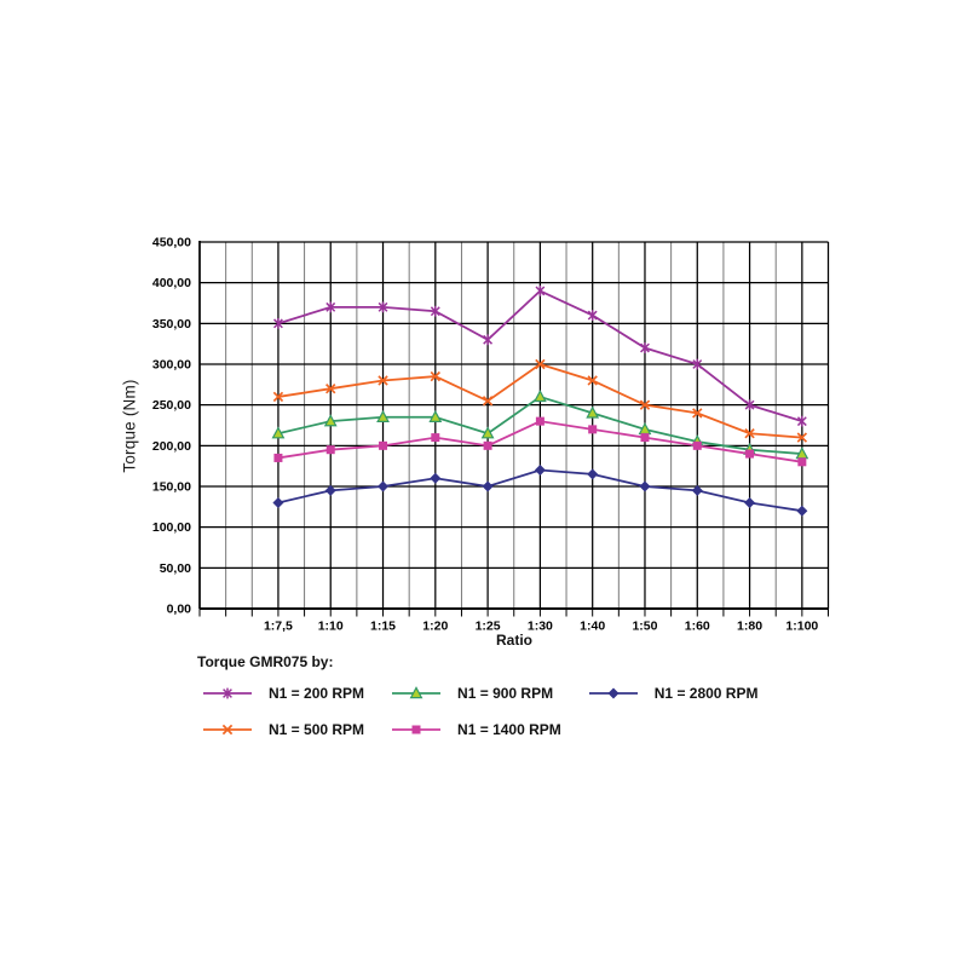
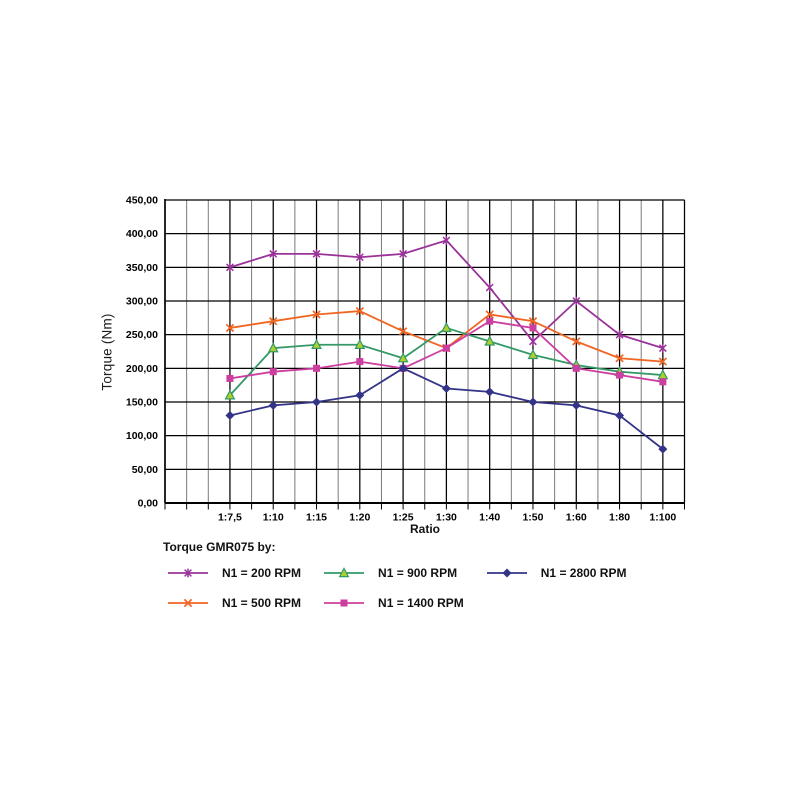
N1 = 900 RPM/1:7,5: 220 -> 160
N1 = 200 RPM/1:25: 330 -> 370
N1 = 2800 RPM/1:25: 150 -> 200
N1 = 500 RPM/1:30: 300 -> 230
N1 = 200 RPM/1:40: 360 -> 320
N1 = 1400 RPM/1:40: 220 -> 270
N1 = 200 RPM/1:50: 320 -> 240
N1 = 500 RPM/1:50: 250 -> 270
N1 = 1400 RPM/1:50: 210 -> 260
N1 = 2800 RPM/1:100: 120 -> 80
